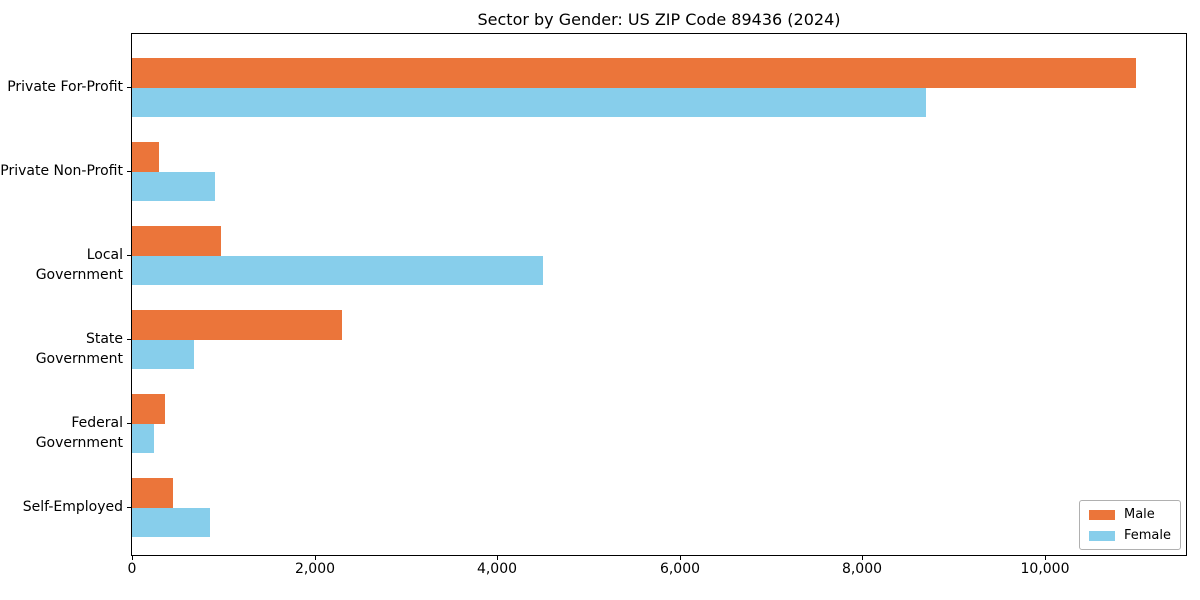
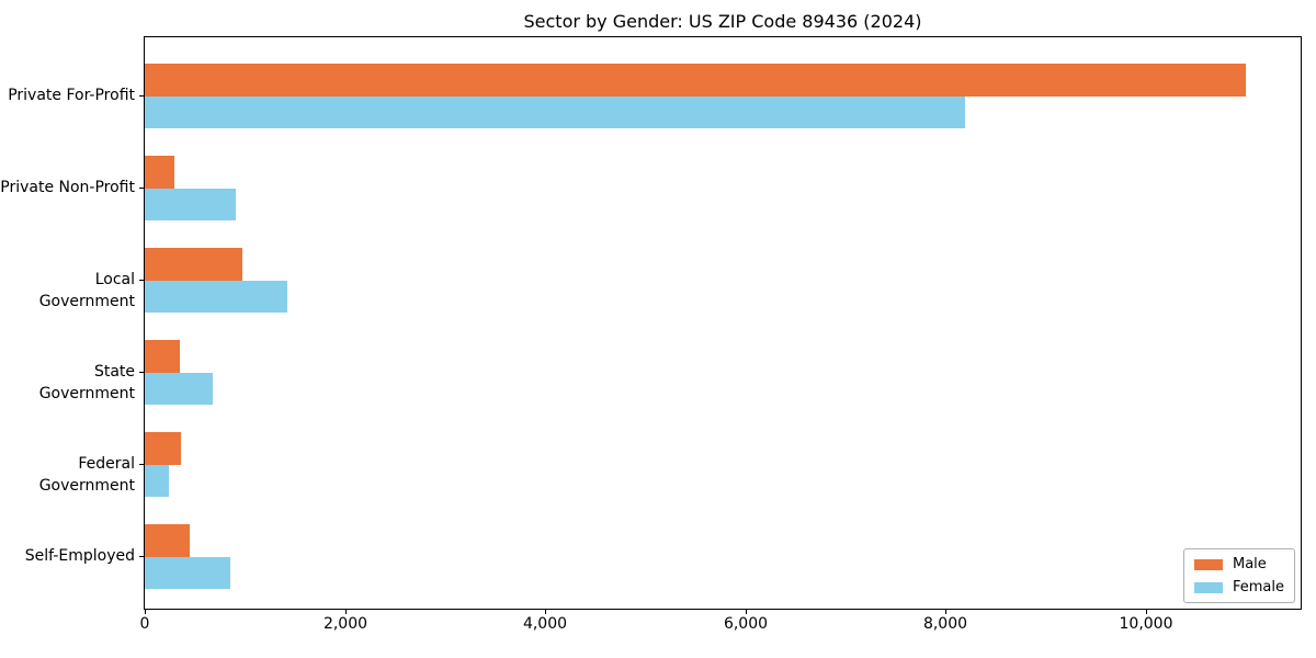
Female/Private For-Profit: 8700 -> 8200
Female/Local Government: 4500 -> 1400
Male/State Government: 2300 -> 400
